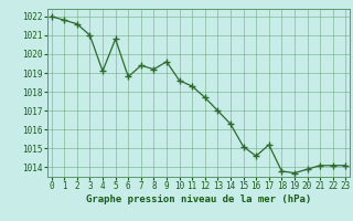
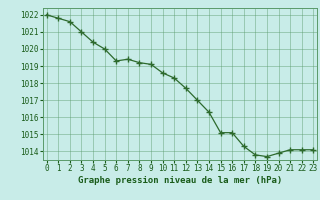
4: 1019.1 -> 1020.4
5: 1020.8 -> 1020.0
6: 1018.8 -> 1019.3
9: 1019.6 -> 1019.1
16: 1014.6 -> 1015.1
17: 1015.2 -> 1014.3
